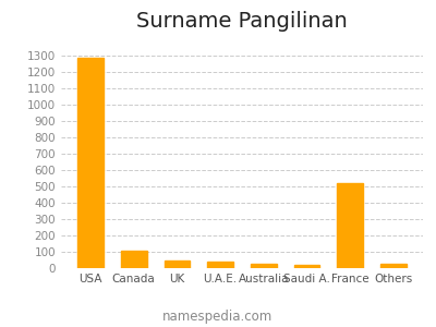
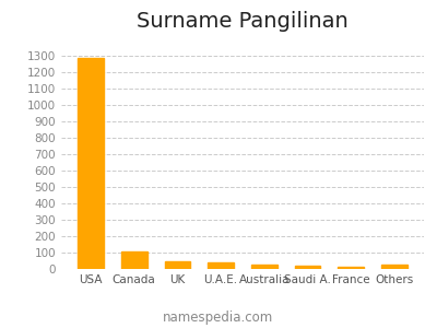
France: 520 -> 20
